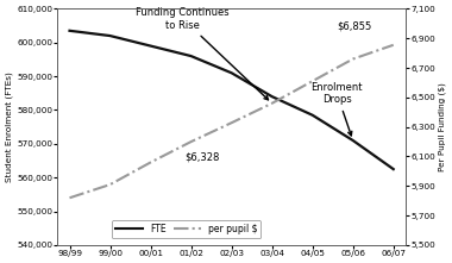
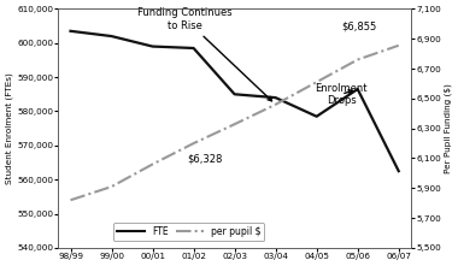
FTE/01/02: 596,000 -> 598,500
FTE/02/03: 591,000 -> 585,000
FTE/05/06: 571,000 -> 586,500
